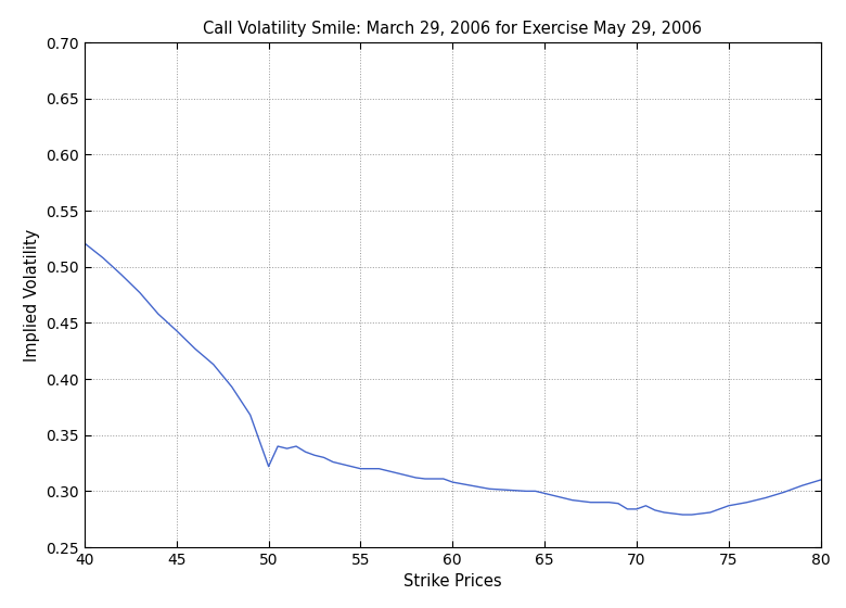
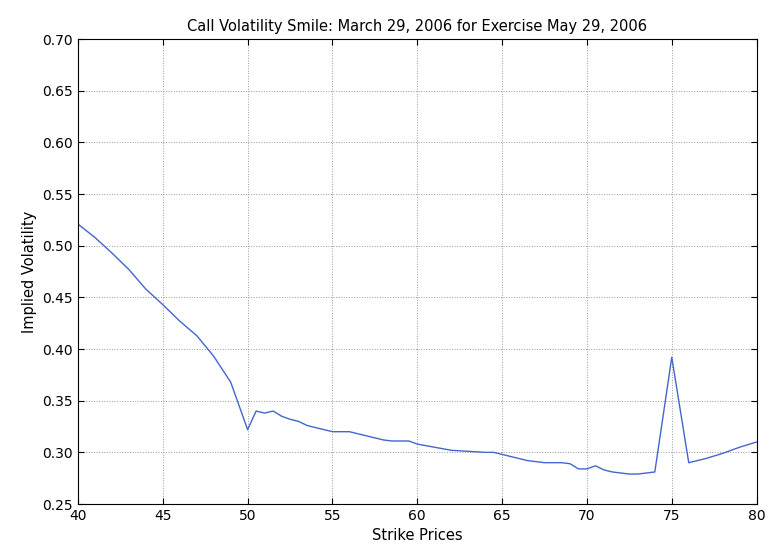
75: 0.287 -> 0.392
